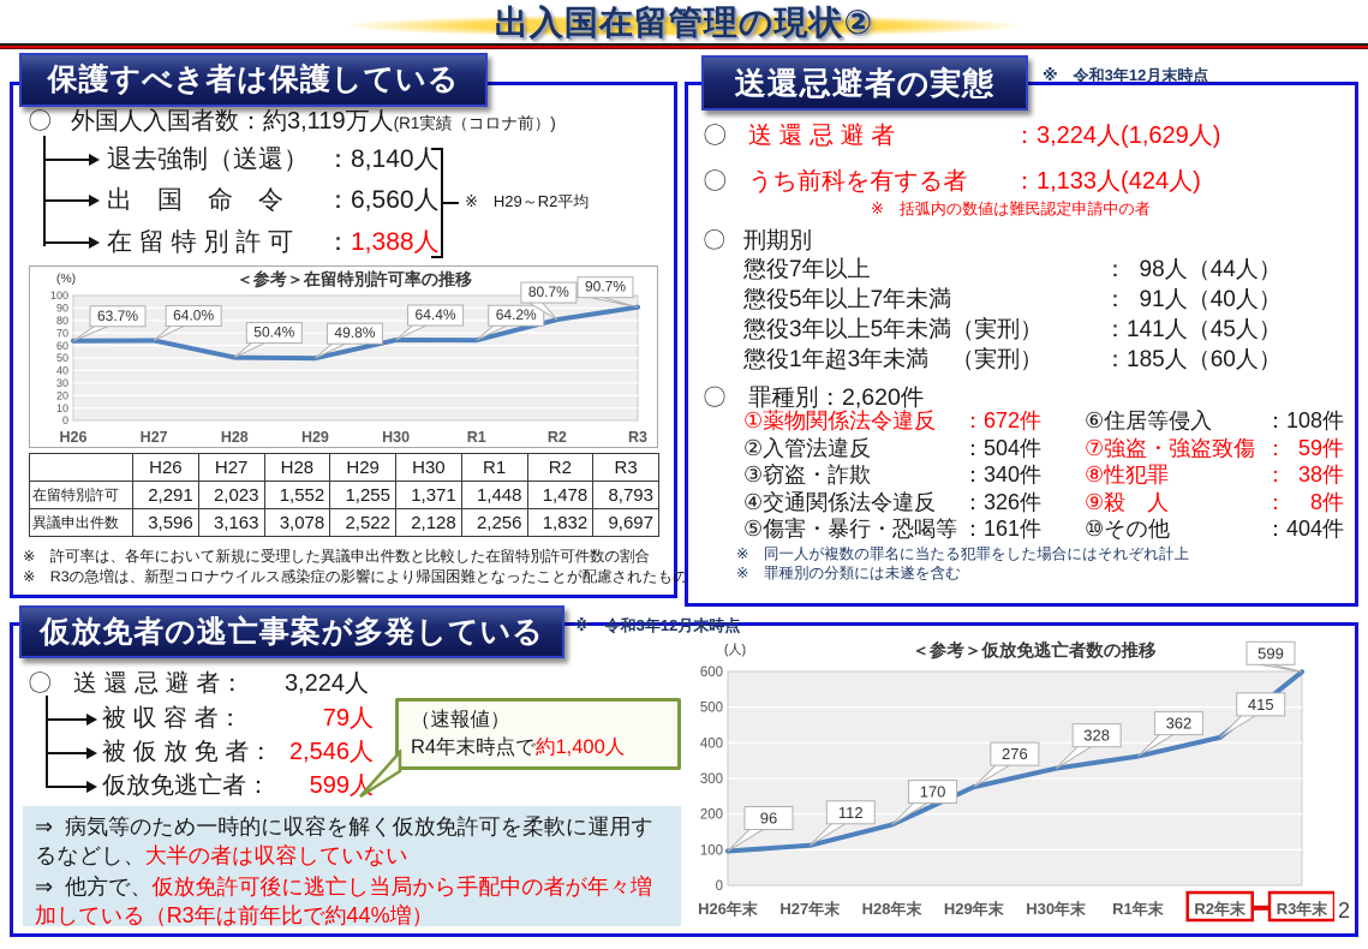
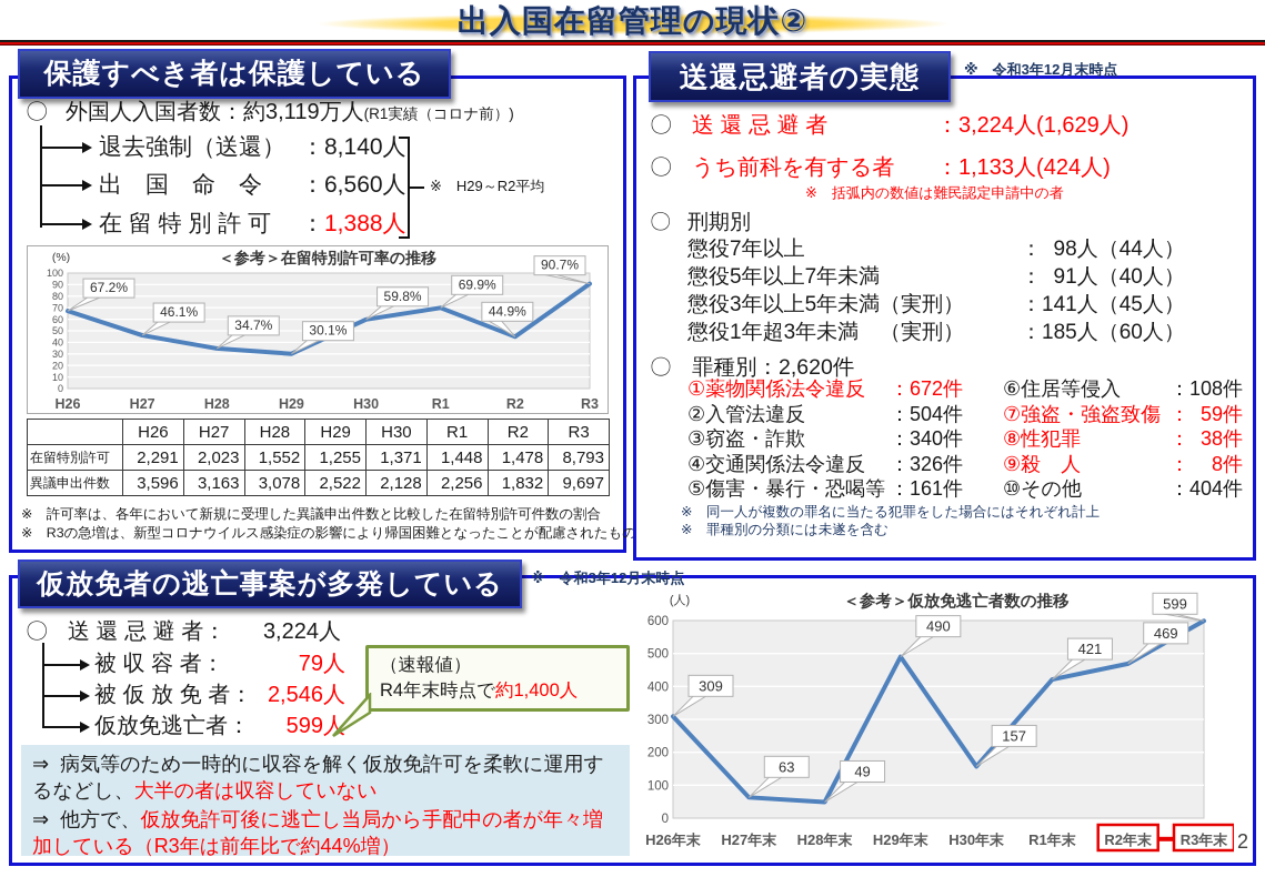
＜参考＞在留特別許可率の推移/H26: 63.7% -> 67.2%
＜参考＞在留特別許可率の推移/H27: 64.0% -> 46.1%
＜参考＞在留特別許可率の推移/H28: 50.4% -> 34.7%
＜参考＞在留特別許可率の推移/H29: 49.8% -> 30.1%
＜参考＞在留特別許可率の推移/H30: 64.4% -> 59.8%
＜参考＞在留特別許可率の推移/R1: 64.2% -> 69.9%
＜参考＞在留特別許可率の推移/R2: 80.7% -> 44.9%
＜参考＞仮放免逃亡者数の推移/H26年末: 96 -> 309
＜参考＞仮放免逃亡者数の推移/H27年末: 112 -> 63
＜参考＞仮放免逃亡者数の推移/H28年末: 170 -> 49
＜参考＞仮放免逃亡者数の推移/H29年末: 276 -> 490
＜参考＞仮放免逃亡者数の推移/H30年末: 328 -> 157
＜参考＞仮放免逃亡者数の推移/R1年末: 362 -> 421
＜参考＞仮放免逃亡者数の推移/R2年末: 415 -> 469
